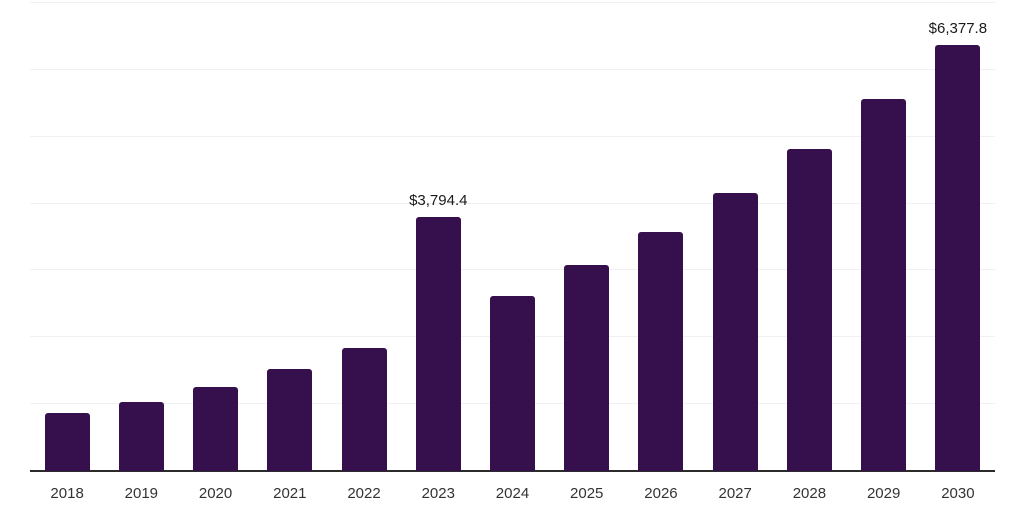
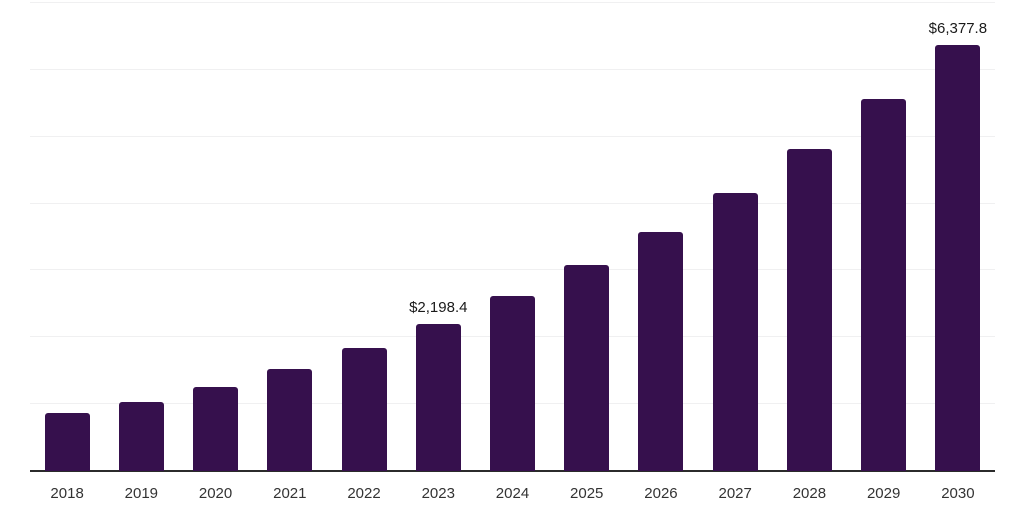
2023: $3,794.4 -> $2,198.4
